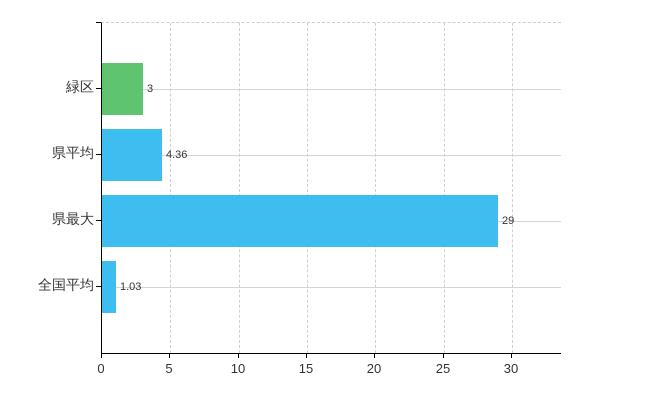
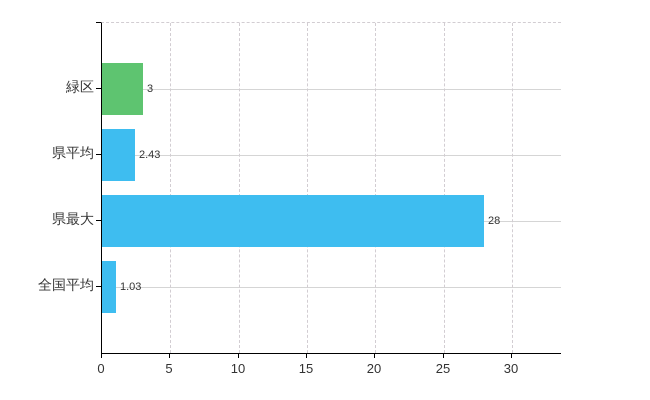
県平均: 4.36 -> 2.43
県最大: 29 -> 28
